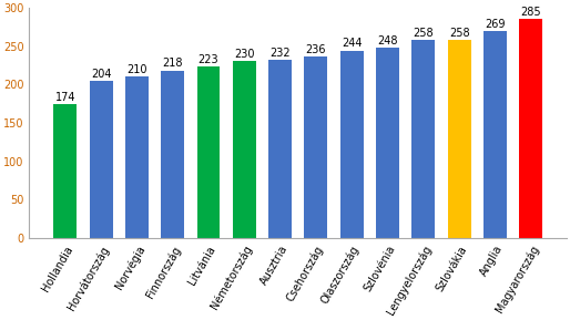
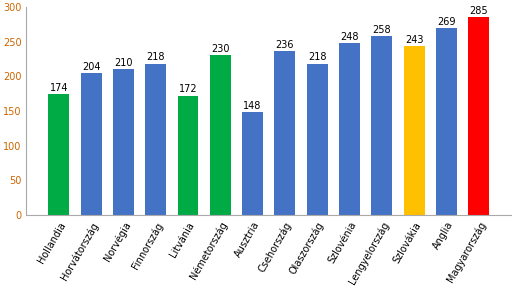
Litvánia: 223 -> 172
Ausztria: 232 -> 148
Olaszország: 244 -> 218
Szlovákia: 258 -> 243
